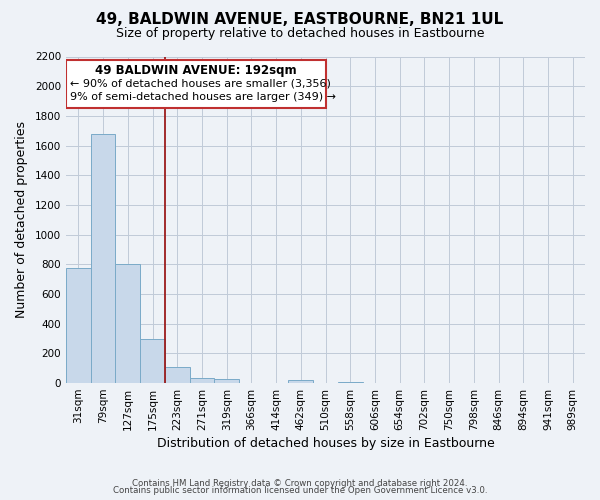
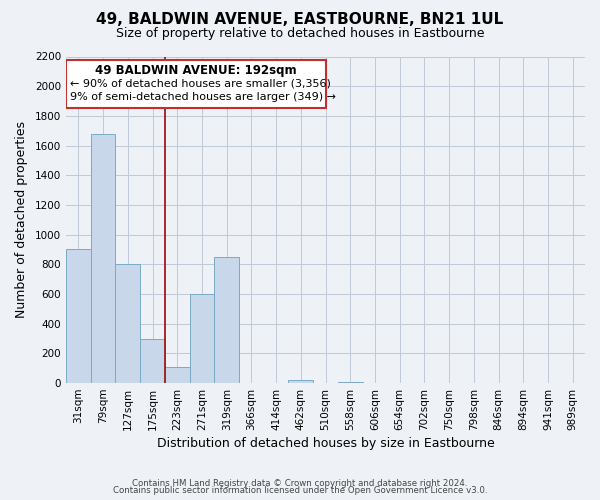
31sqm: 780 -> 900
271sqm: 40 -> 600
319sqm: 30 -> 850
